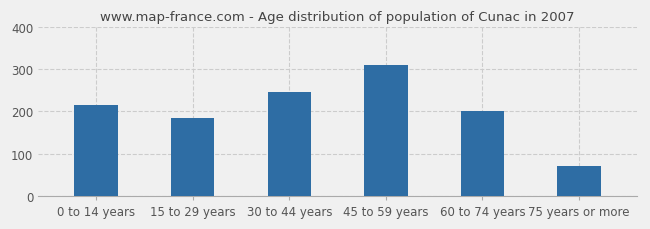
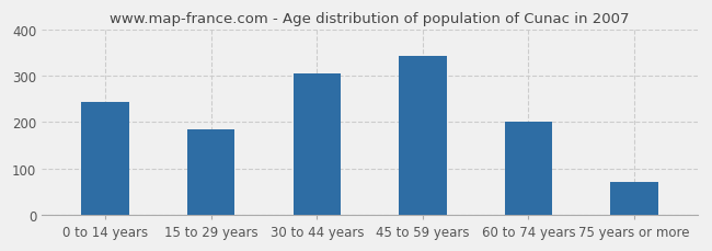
0 to 14 years: 215 -> 243
30 to 44 years: 245 -> 306
45 to 59 years: 310 -> 344
